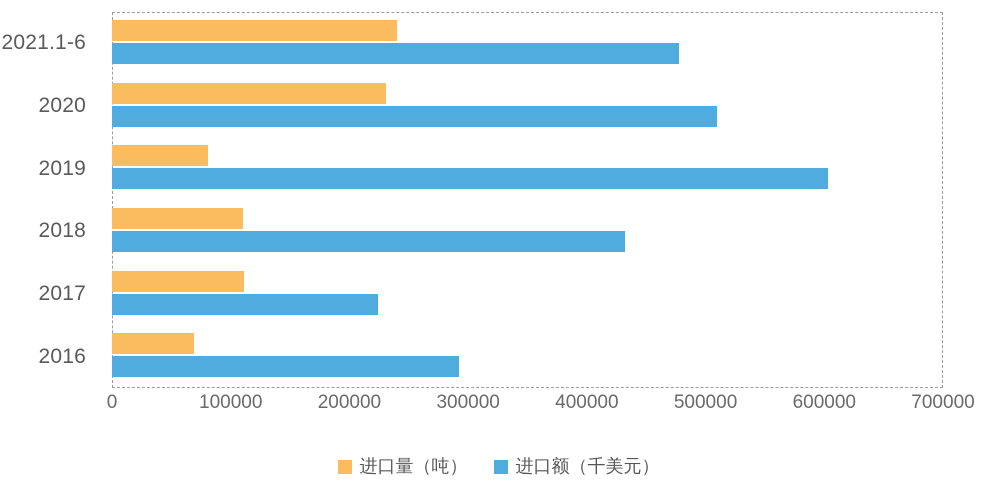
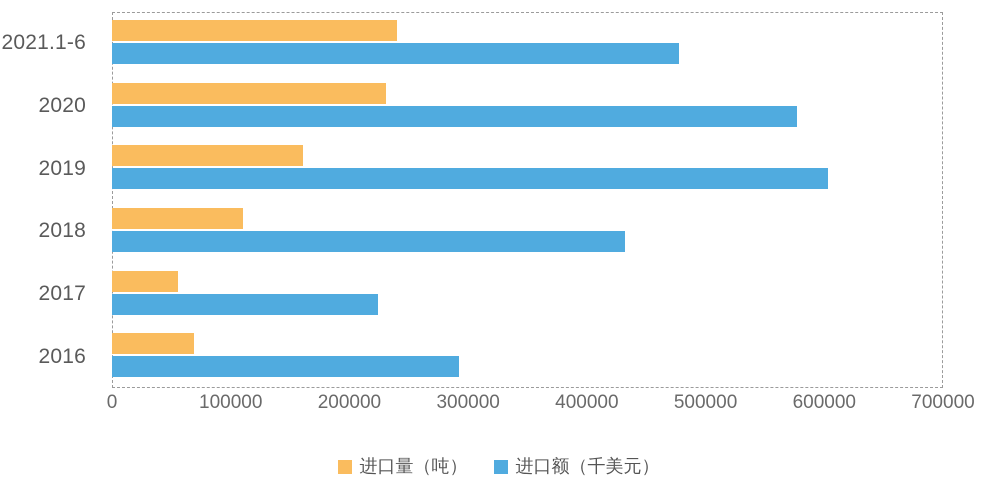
进口额（千美元）/2020: 510000 -> 577000
进口量（吨）/2019: 81000 -> 161000
进口量（吨）/2017: 111000 -> 56000
